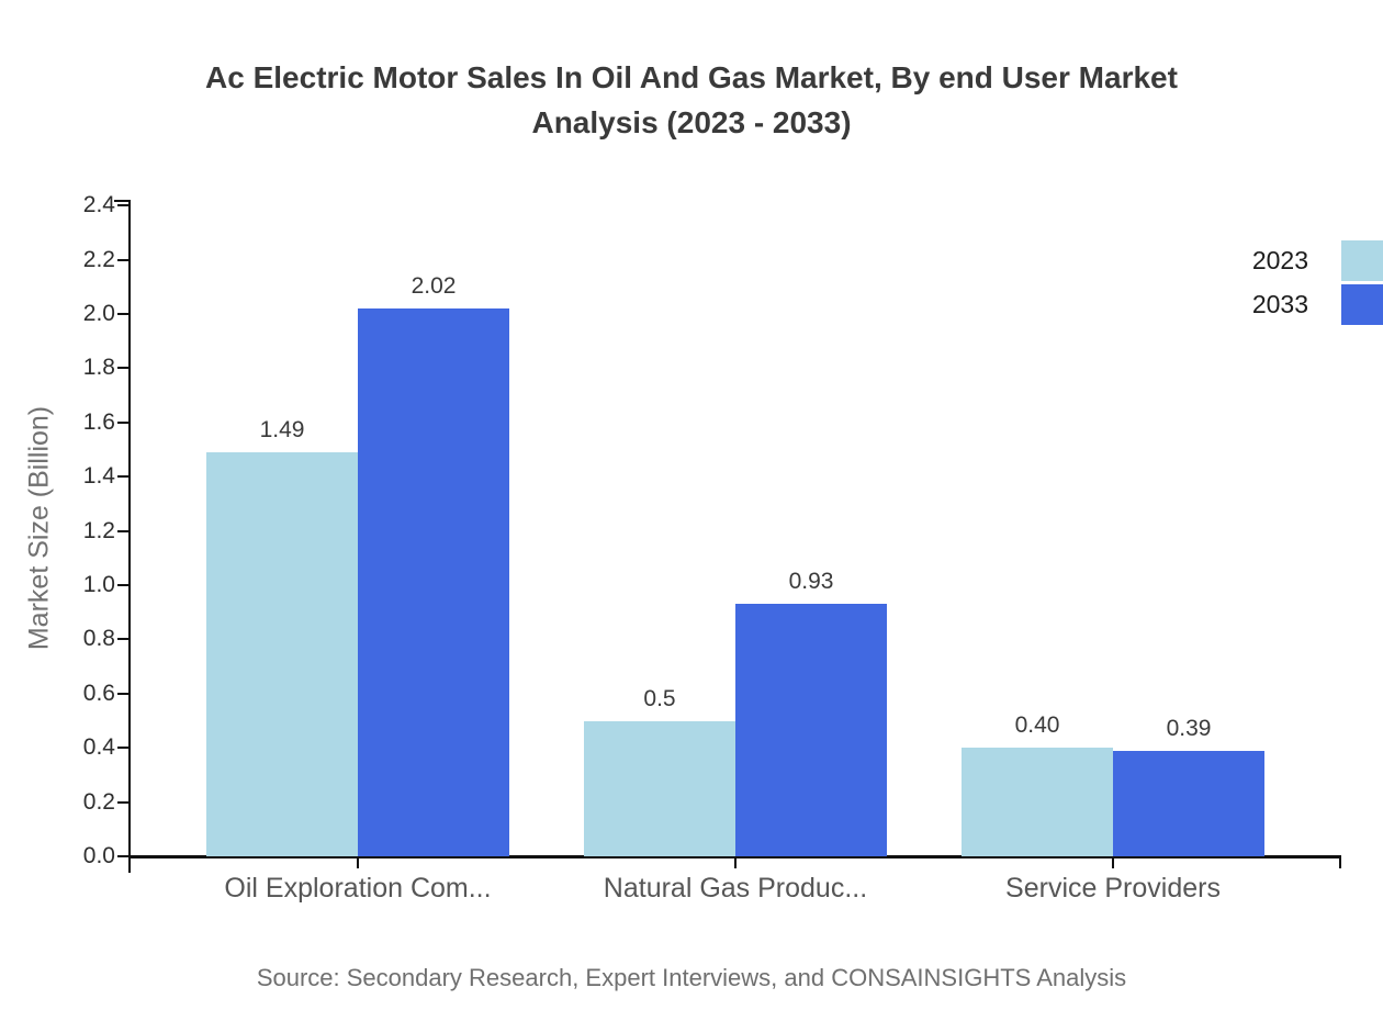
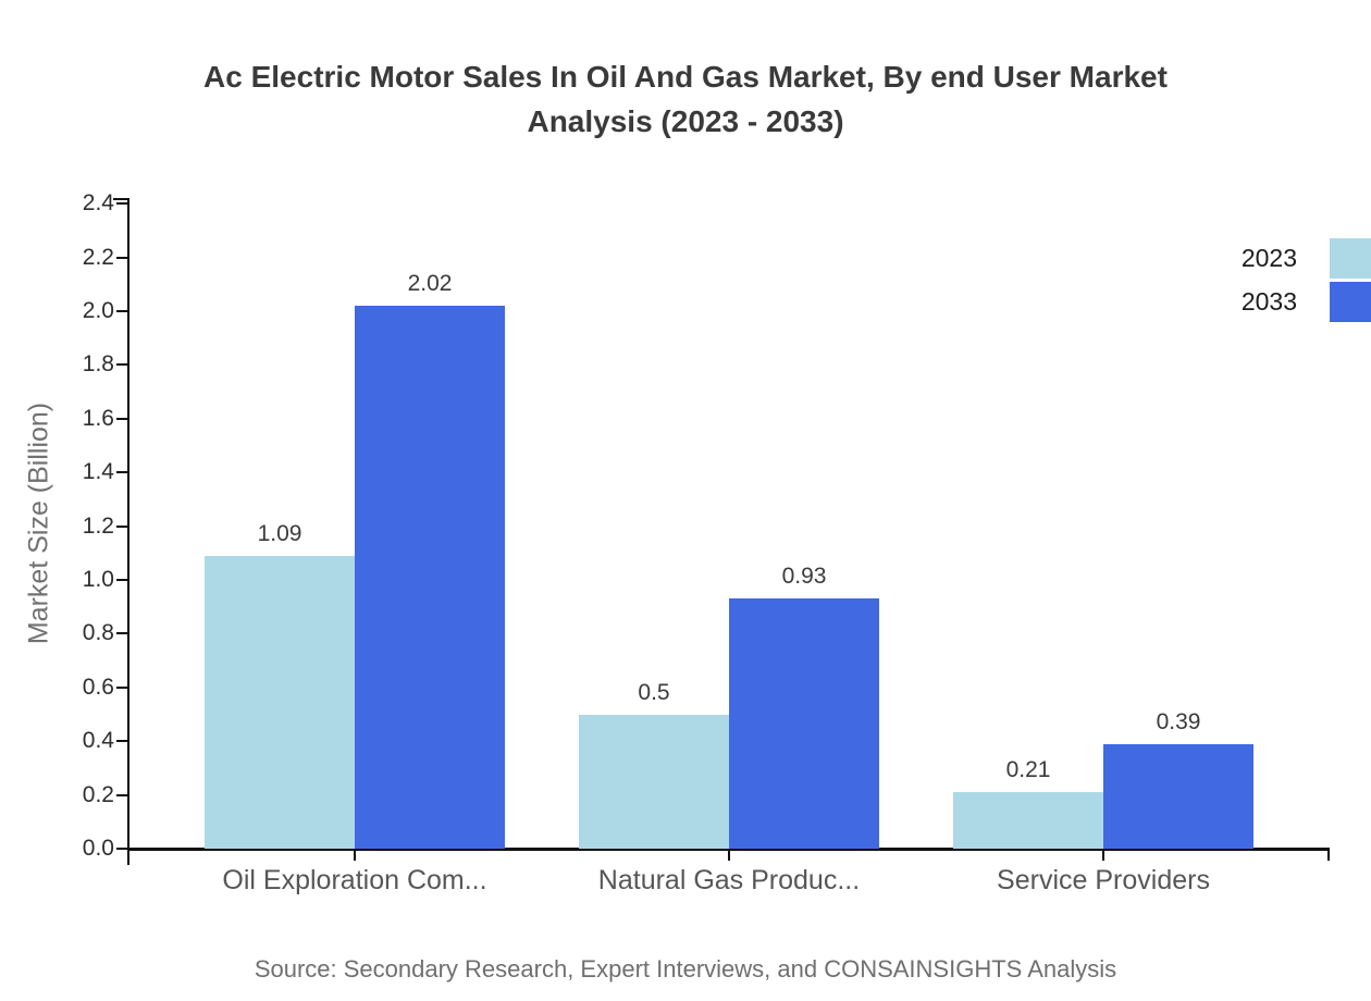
2023/Oil Exploration Com...: 1.49 -> 1.09
2023/Service Providers: 0.40 -> 0.21
